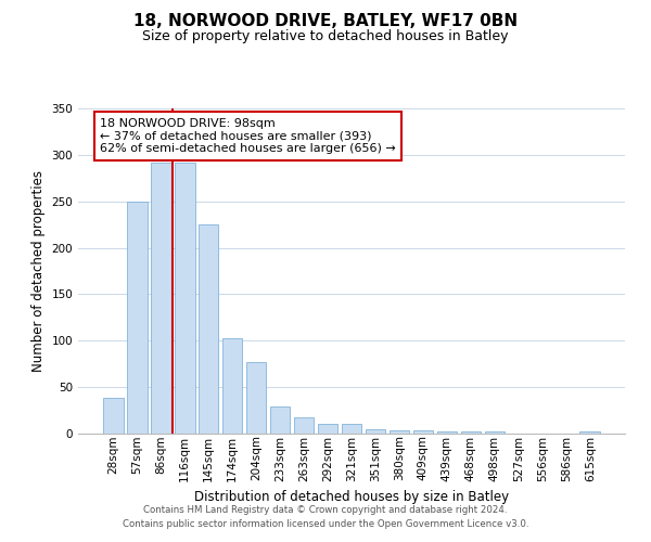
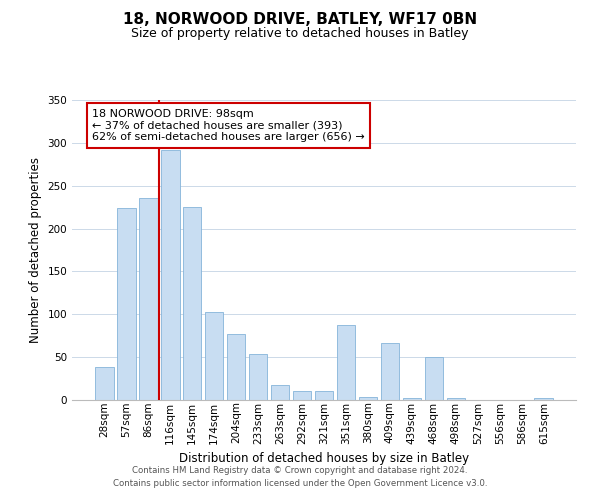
57sqm: 250 -> 224
86sqm: 292 -> 236
233sqm: 29 -> 54
351sqm: 5 -> 88
409sqm: 4 -> 66
468sqm: 2 -> 50
